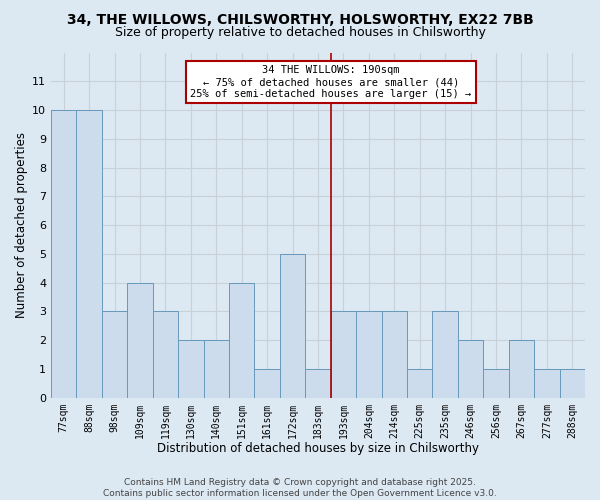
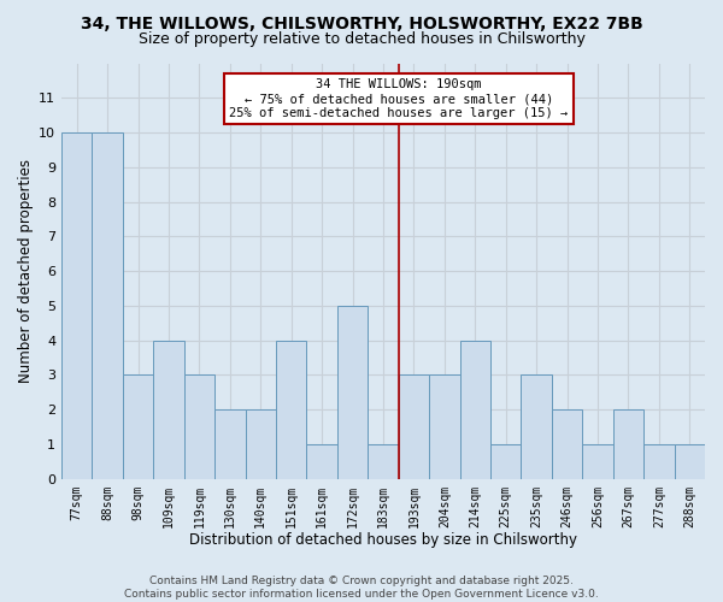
214sqm: 3 -> 4
